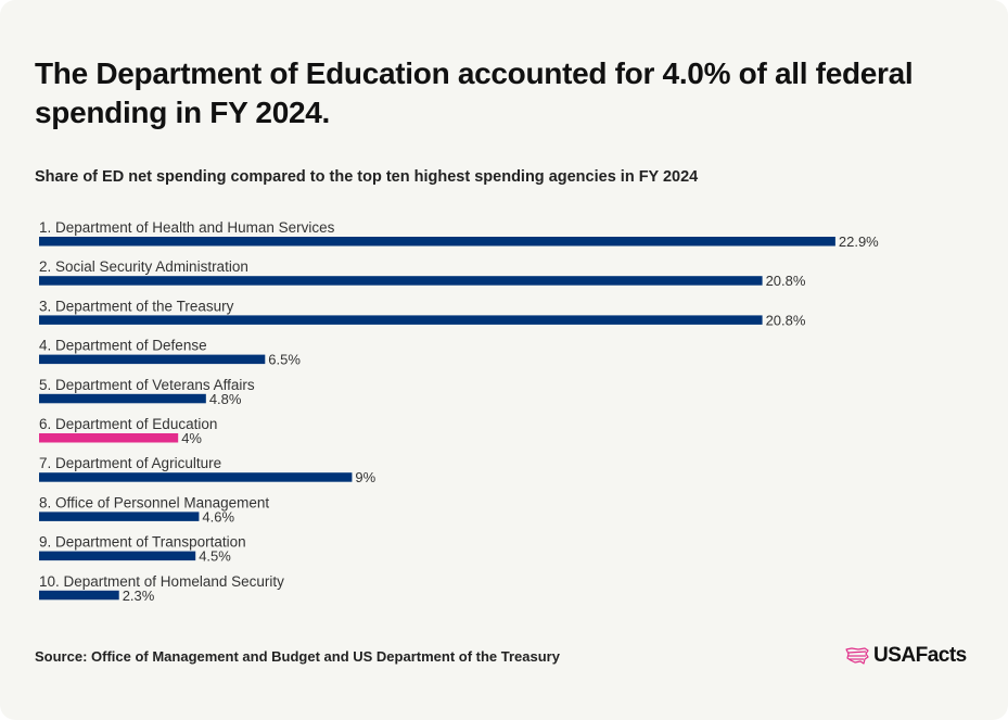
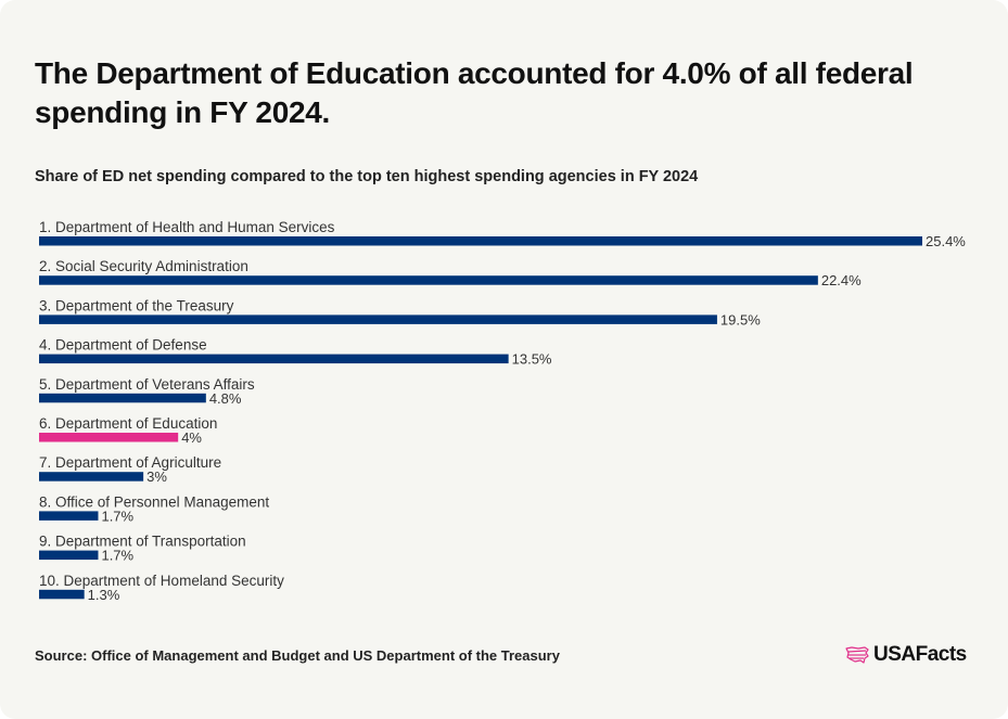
1. Department of Health and Human Services: 22.9% -> 25.4%
2. Social Security Administration: 20.8% -> 22.4%
3. Department of the Treasury: 20.8% -> 19.5%
4. Department of Defense: 6.5% -> 13.5%
7. Department of Agriculture: 9% -> 3%
8. Office of Personnel Management: 4.6% -> 1.7%
9. Department of Transportation: 4.5% -> 1.7%
10. Department of Homeland Security: 2.3% -> 1.3%
